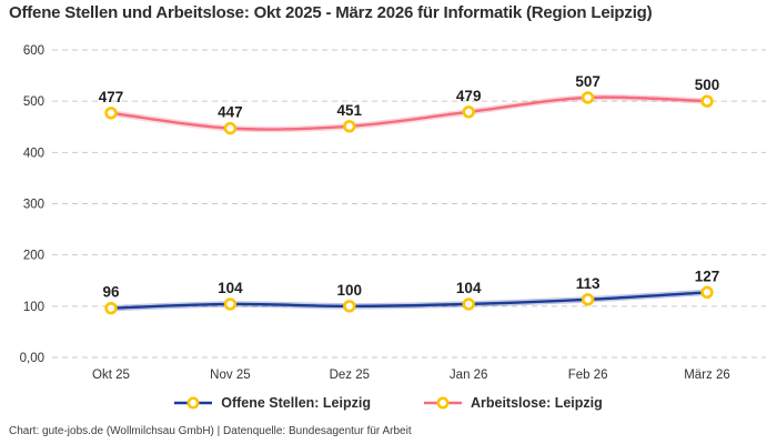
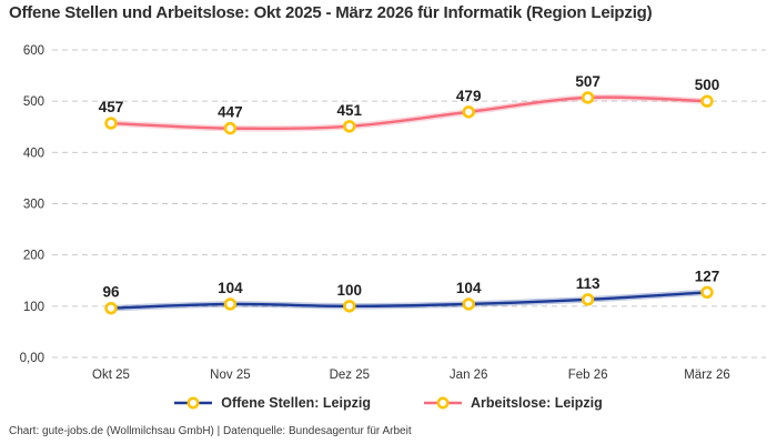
Arbeitslose: Leipzig/Okt 25: 477 -> 457
